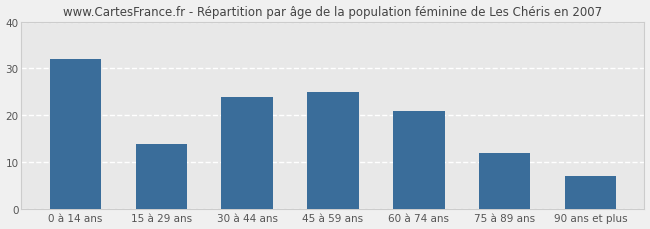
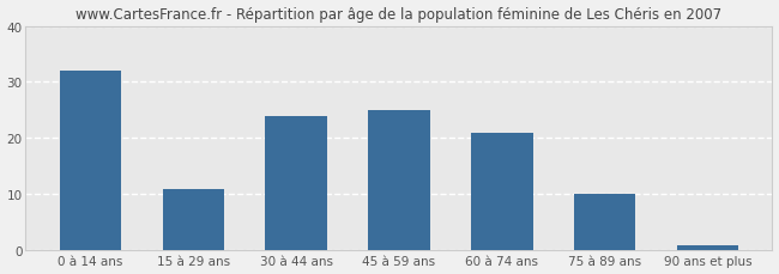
15 à 29 ans: 14 -> 11
75 à 89 ans: 12 -> 10
90 ans et plus: 7 -> 1
